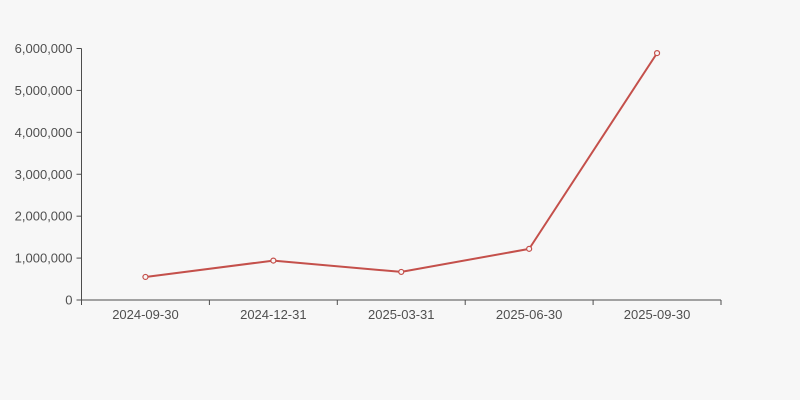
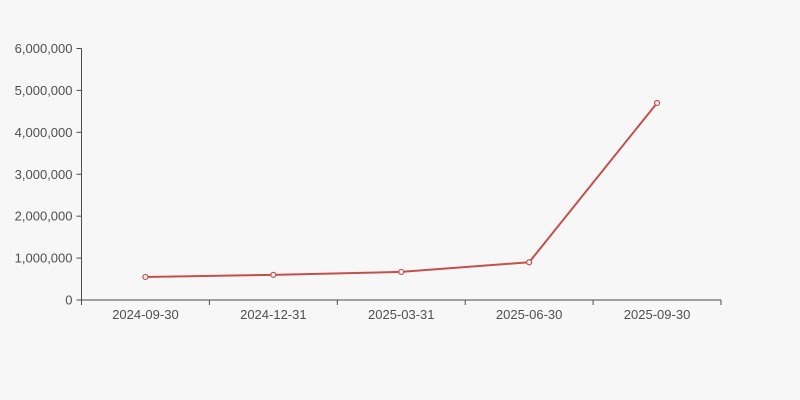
2024-12-31: 900000 -> 600000
2025-06-30: 1200000 -> 900000
2025-09-30: 5900000 -> 4700000
